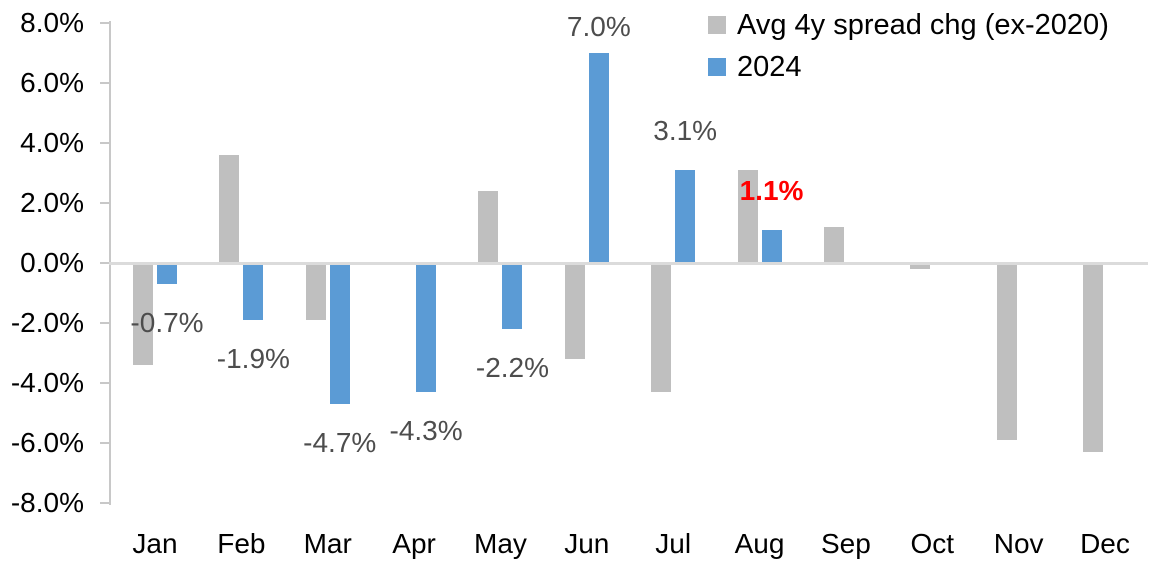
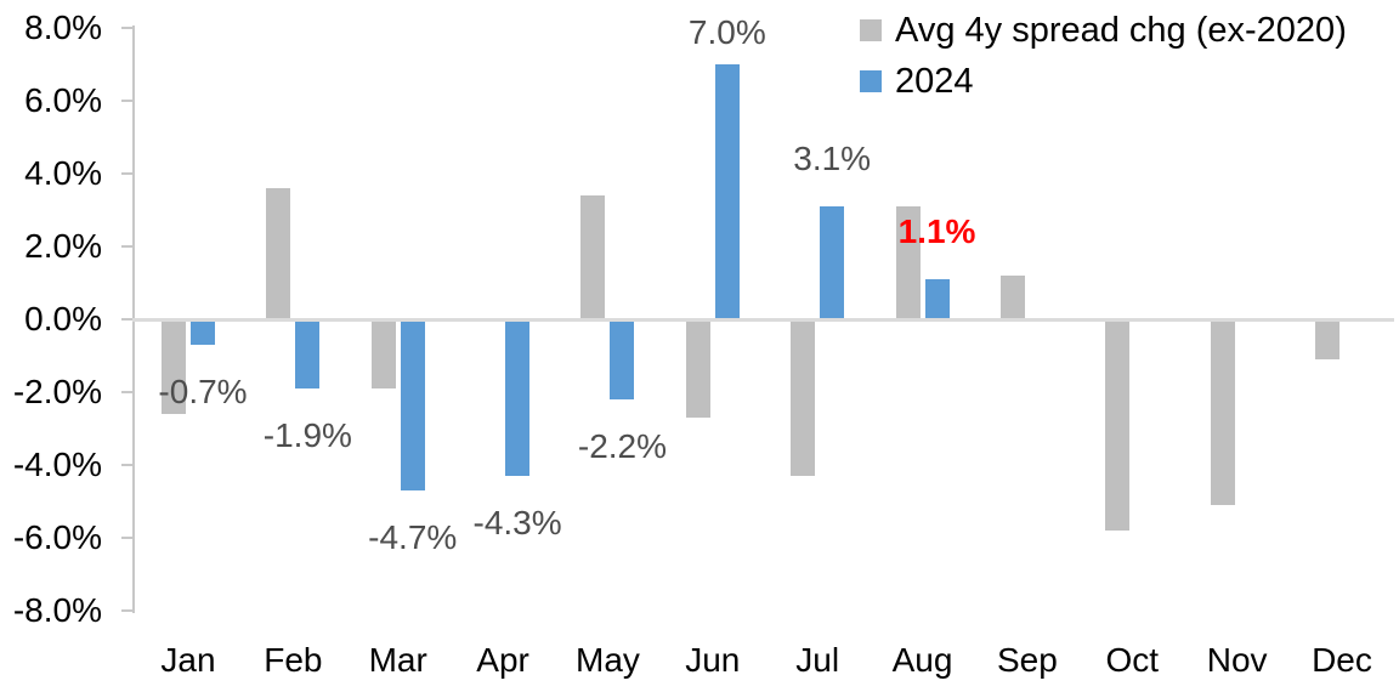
Avg 4y spread chg (ex-2020)/Jan: -3.4% -> -2.6%
Avg 4y spread chg (ex-2020)/May: 2.4% -> 3.4%
Avg 4y spread chg (ex-2020)/Jun: -3.2% -> -2.7%
Avg 4y spread chg (ex-2020)/Oct: -0.2% -> -5.8%
Avg 4y spread chg (ex-2020)/Nov: -5.9% -> -5.1%
Avg 4y spread chg (ex-2020)/Dec: -6.3% -> -1.1%
